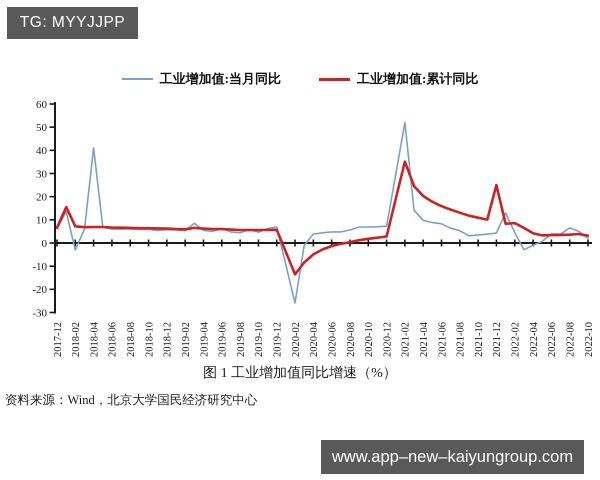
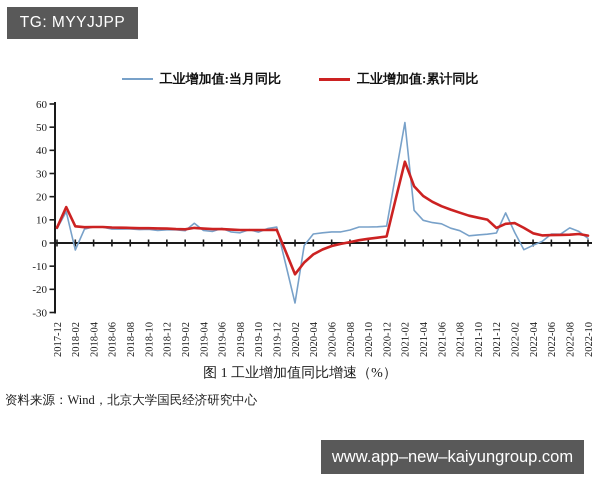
工业增加值:当月同比/2018-04: 41 -> 7
工业增加值:累计同比/2021-12: 25 -> 6
